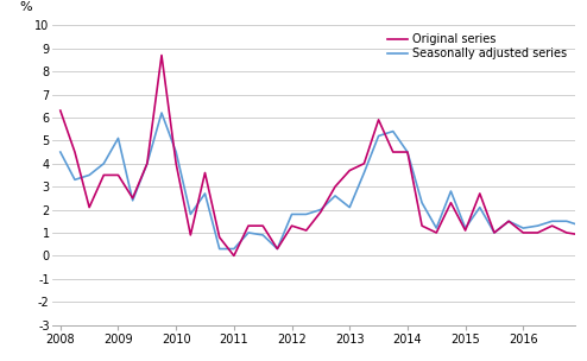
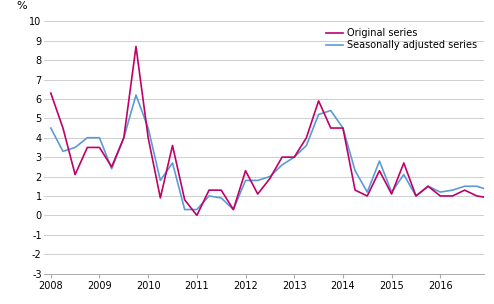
Seasonally adjusted series/2009: 5.1 -> 4.0
Original series/2012: 1.3 -> 2.3
Original series/2013: 3.7 -> 3.0
Seasonally adjusted series/2013: 2.1 -> 3.0
